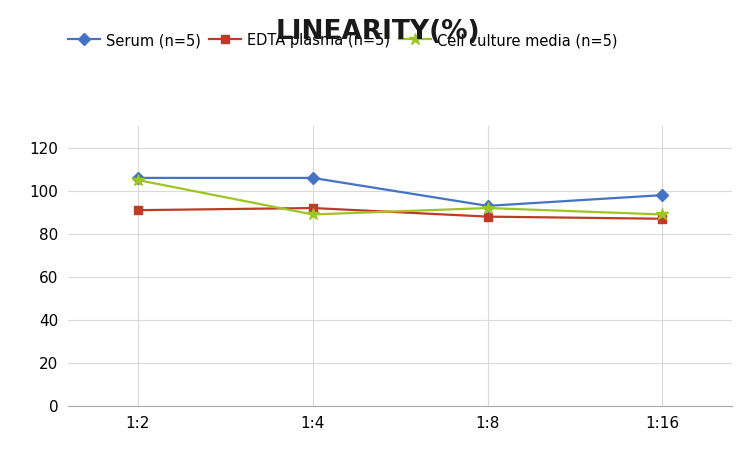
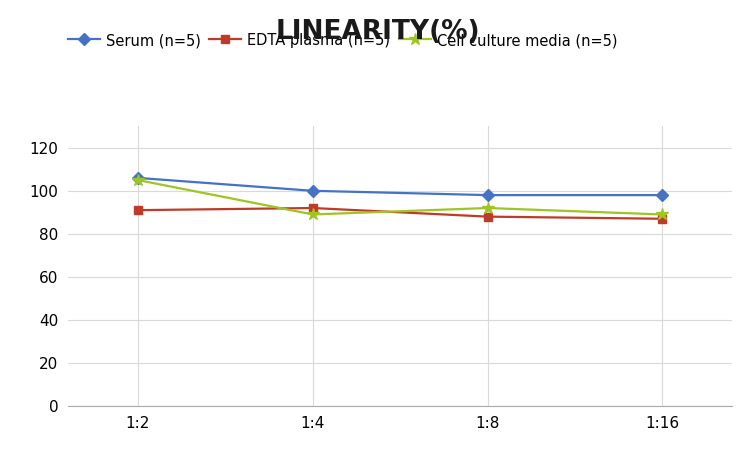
Serum (n=5)/1:4: 106 -> 100
Serum (n=5)/1:8: 93 -> 98
